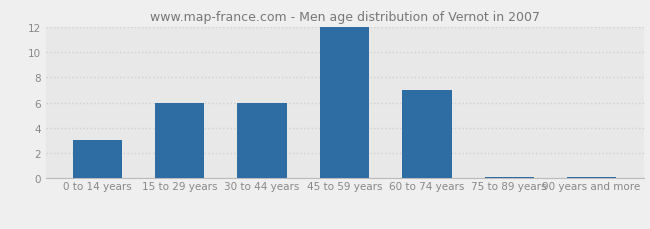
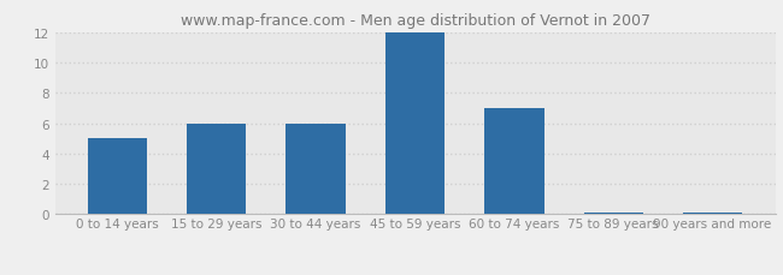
0 to 14 years: 3.0 -> 5.0
